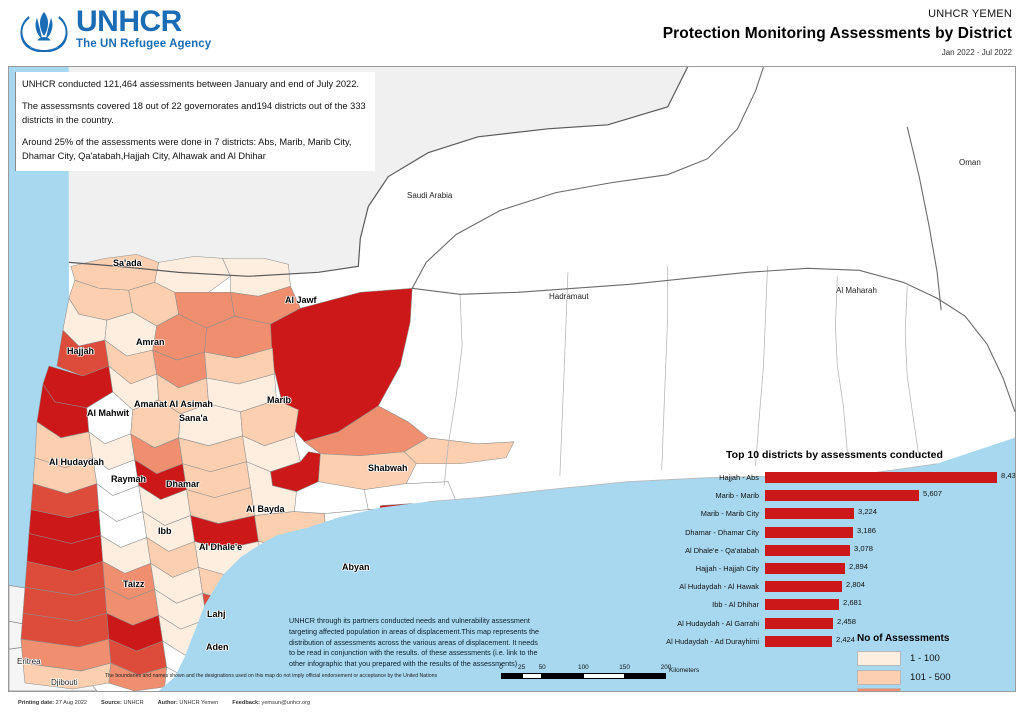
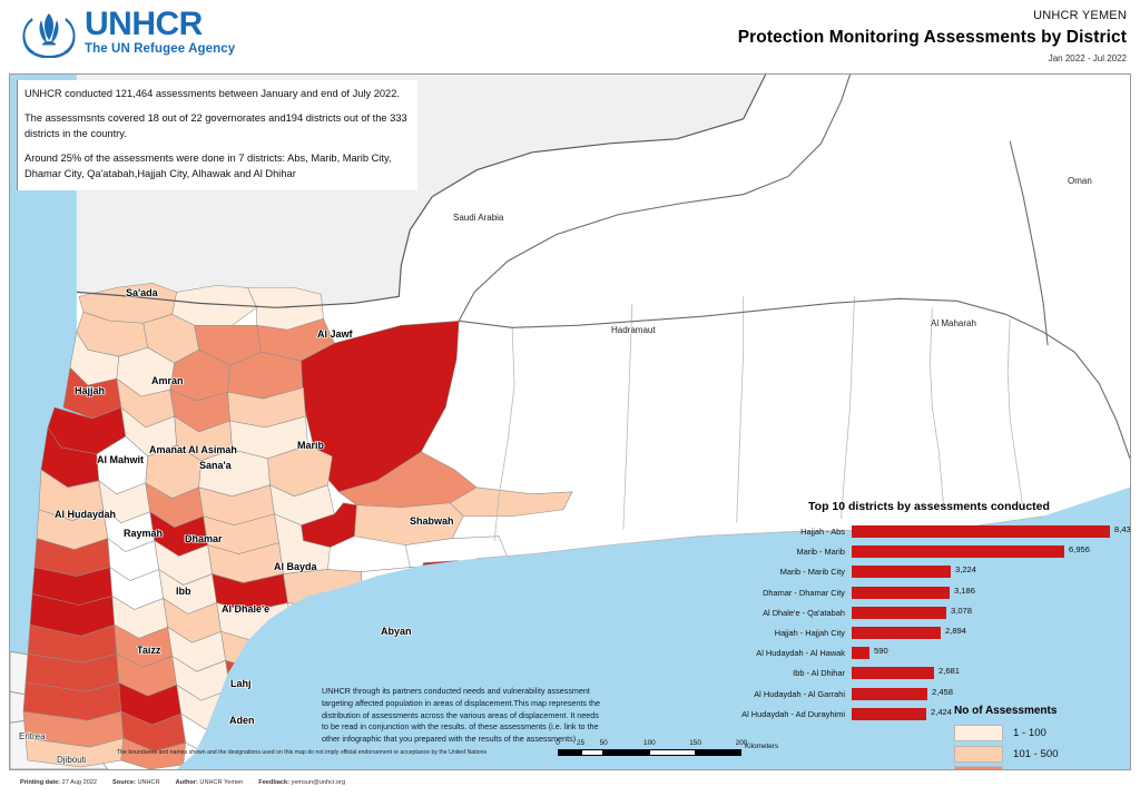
Marib - Marib: 5,607 -> 6,956
Al Hudaydah - Al Hawak: 2,804 -> 590
